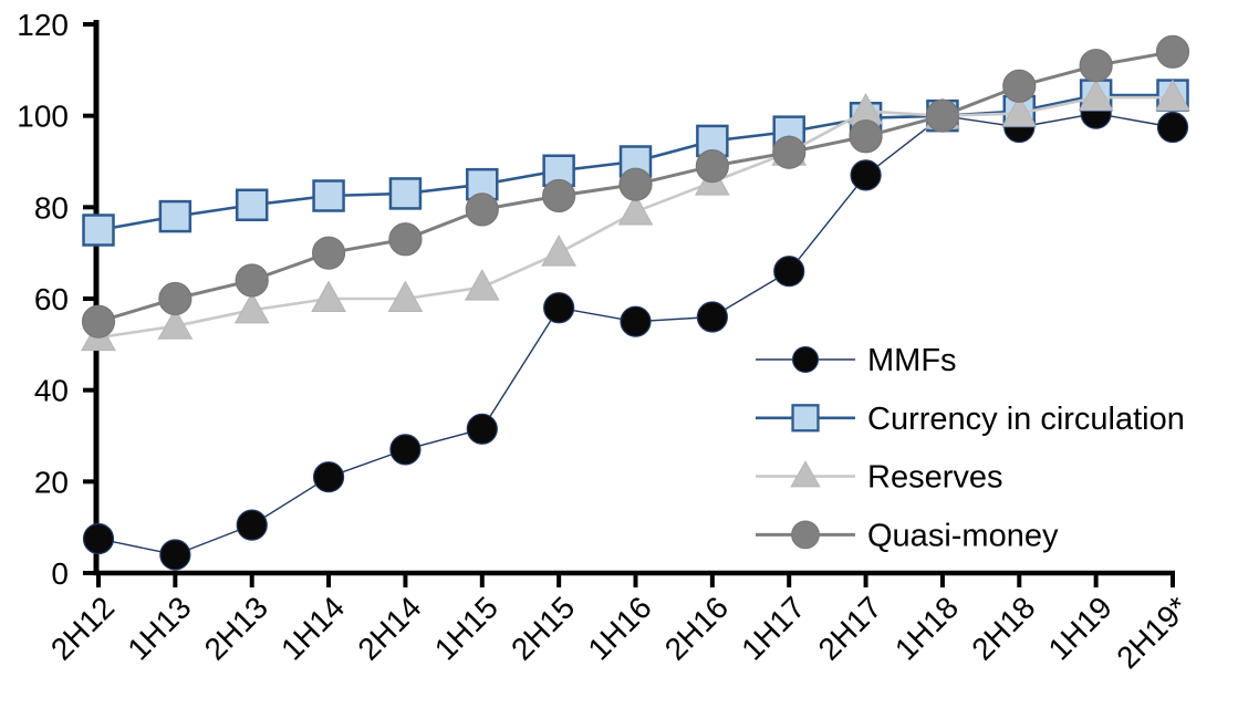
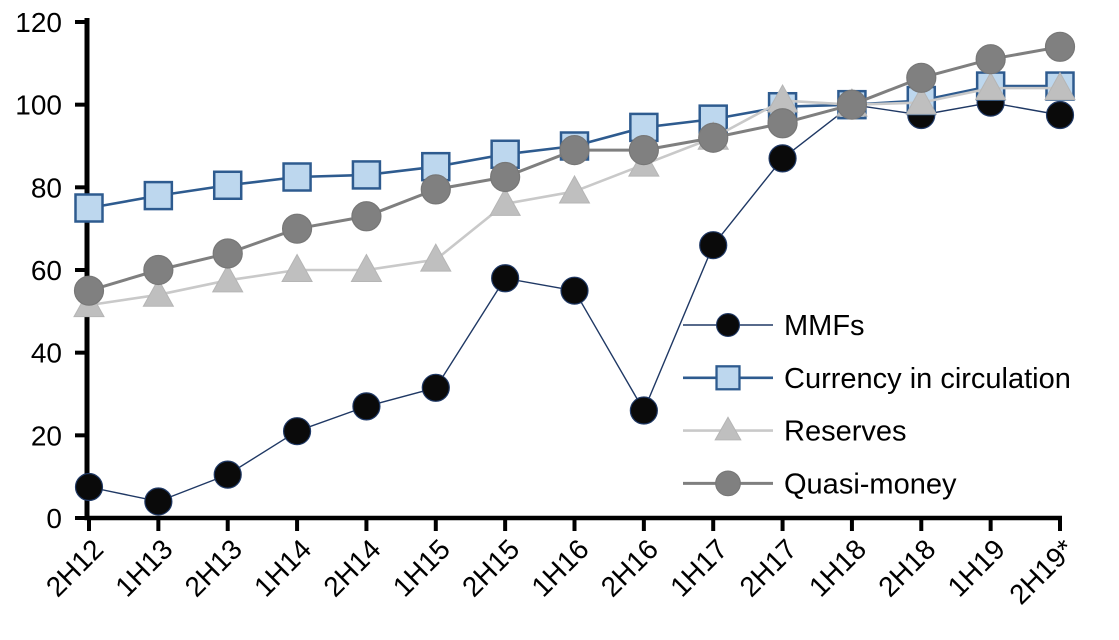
Reserves/2H15: 70 -> 76
Quasi-money/1H16: 85 -> 89
MMFs/2H16: 56 -> 26
